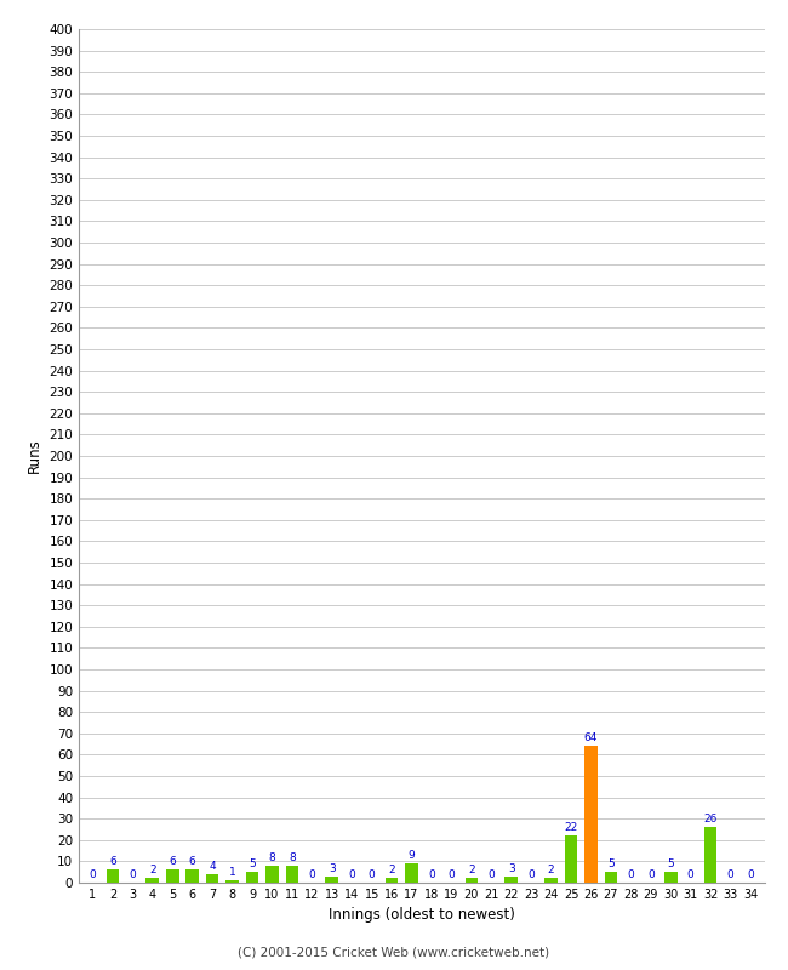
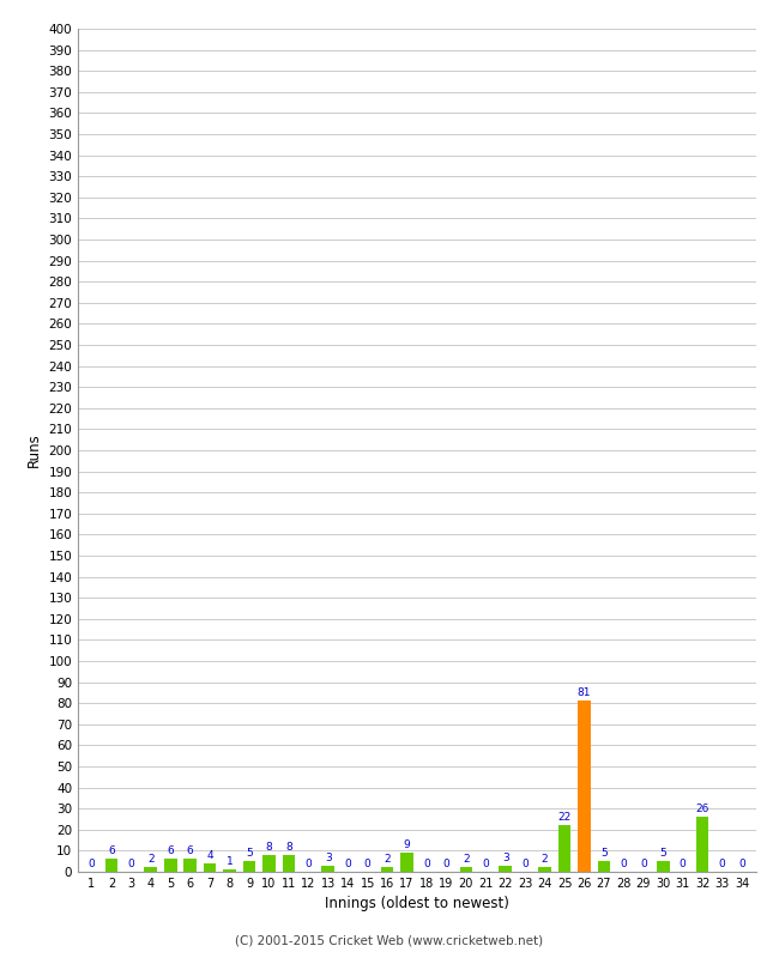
26: 64 -> 81
